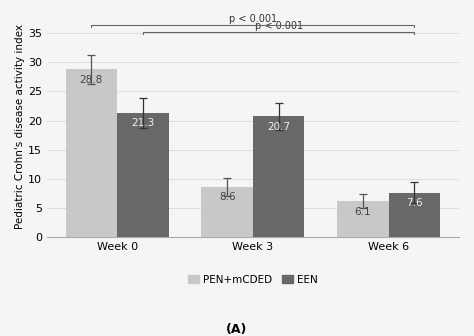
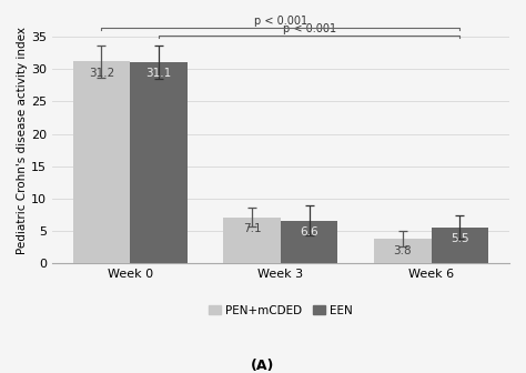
PEN+mCDED/Week 0: 28.8 -> 31.2
EEN/Week 0: 21.3 -> 31.1
PEN+mCDED/Week 3: 8.6 -> 7.1
EEN/Week 3: 20.7 -> 6.6
PEN+mCDED/Week 6: 6.1 -> 3.8
EEN/Week 6: 7.6 -> 5.5
